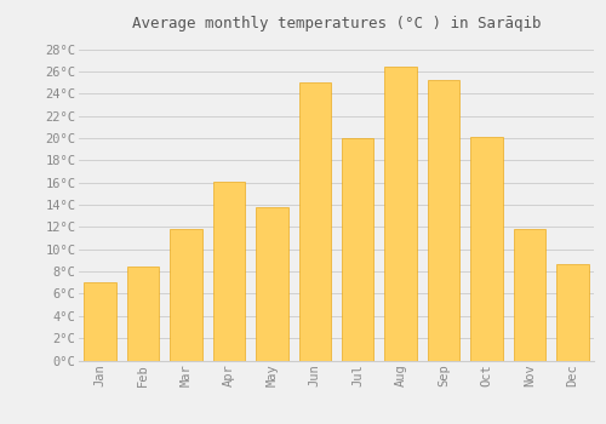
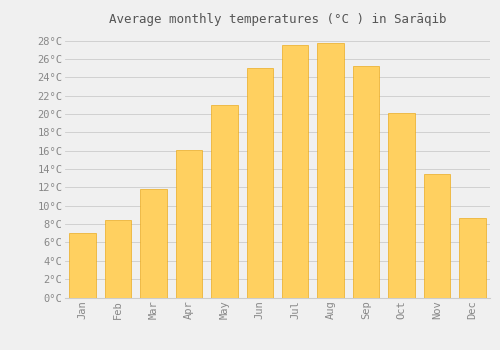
May: 13.8°C -> 21.0°C
Jul: 20.0°C -> 27.5°C
Aug: 26.4°C -> 27.8°C
Nov: 11.8°C -> 13.5°C
